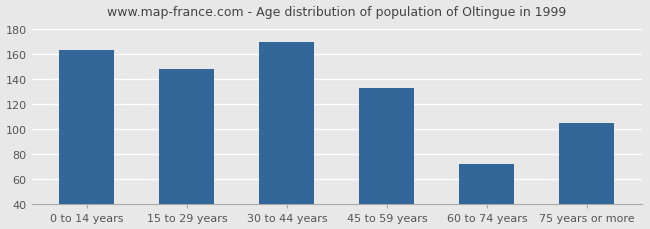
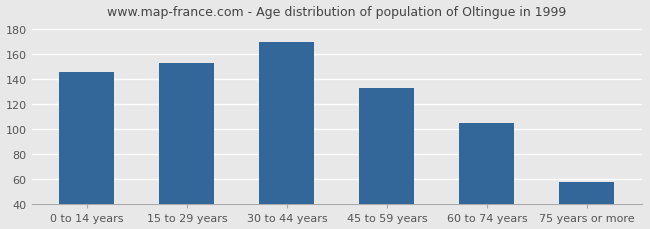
0 to 14 years: 163 -> 146
15 to 29 years: 148 -> 153
60 to 74 years: 72 -> 105
75 years or more: 105 -> 58
